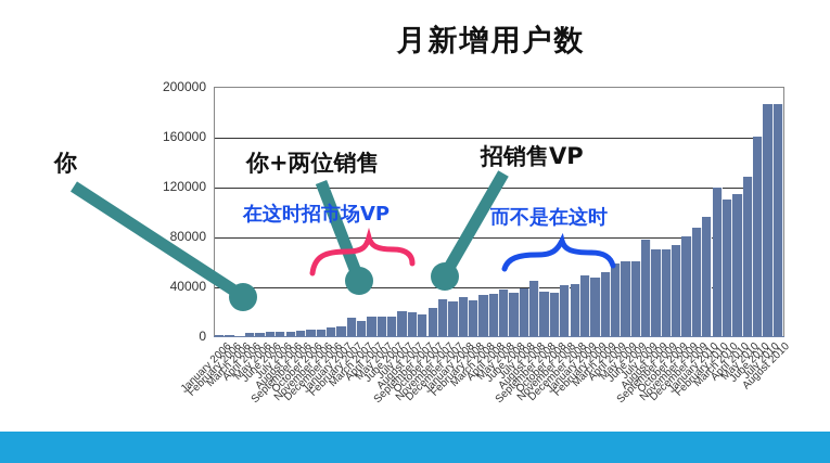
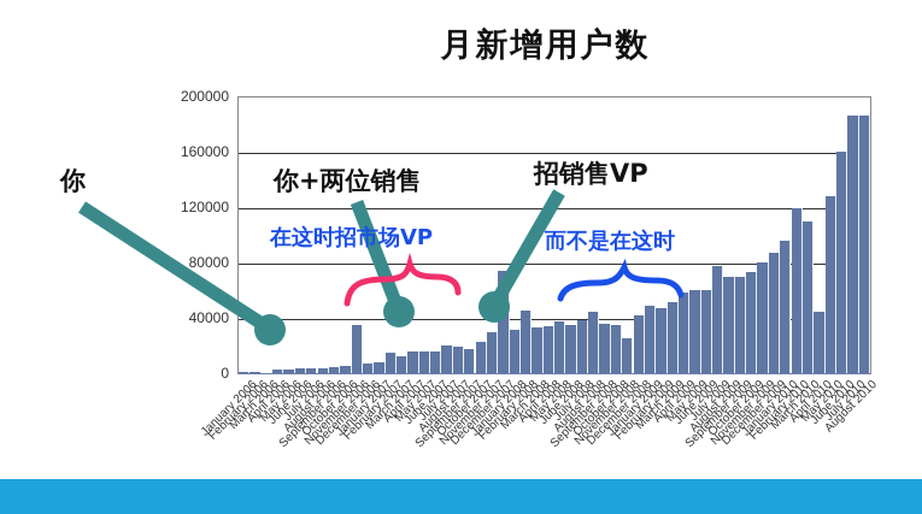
November 2006: 6000 -> 35000
December 2007: 28000 -> 74000
February 2008: 29000 -> 45000
November 2008: 41000 -> 25000
April 2010: 114000 -> 44000
